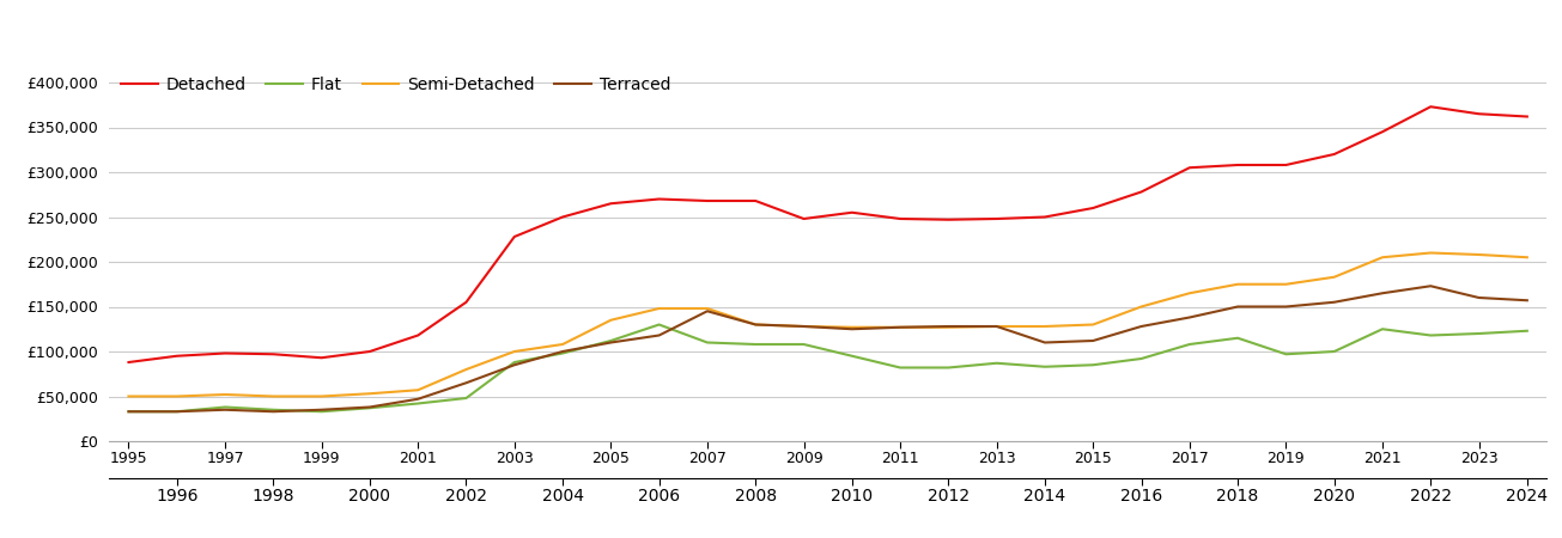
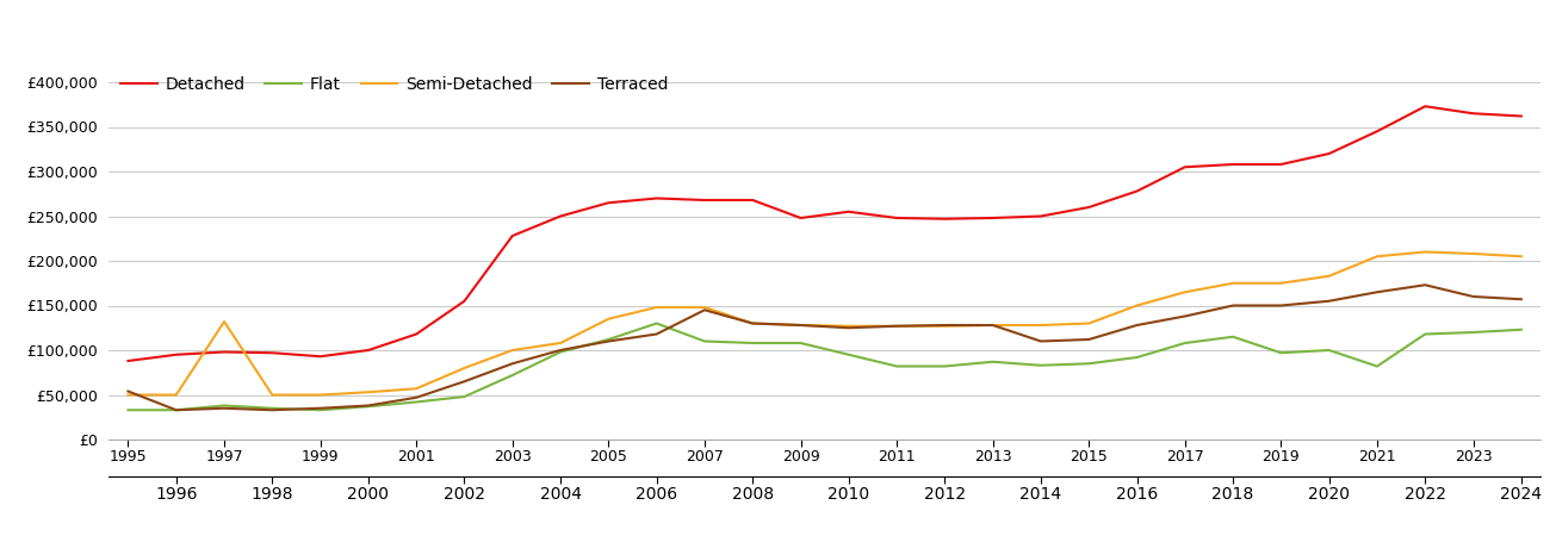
Terraced/1995: £33,000 -> £54,000
Semi-Detached/1997: £52,000 -> £132,000
Flat/2003: £88,000 -> £72,000
Flat/2021: £125,000 -> £82,000
